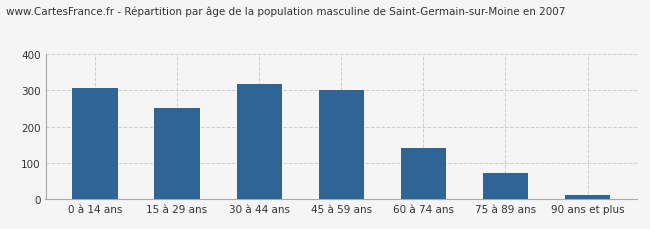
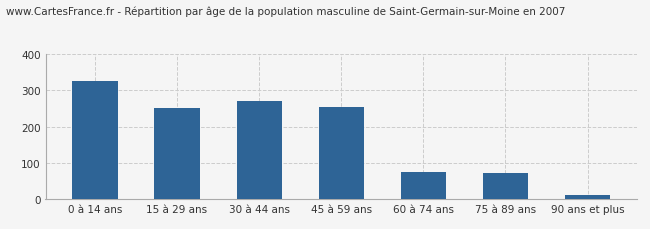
0 à 14 ans: 307 -> 325
30 à 44 ans: 317 -> 270
45 à 59 ans: 301 -> 255
60 à 74 ans: 140 -> 75
